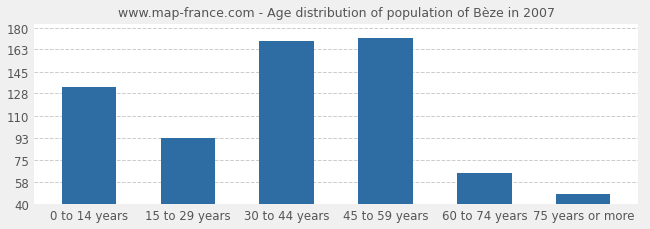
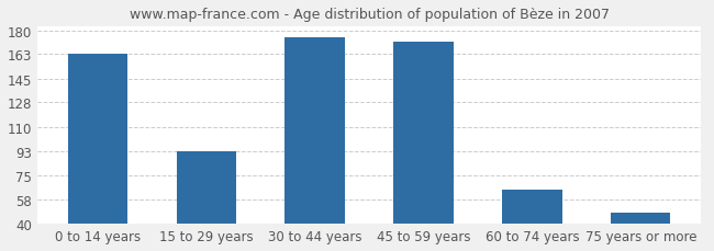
0 to 14 years: 133 -> 163
30 to 44 years: 170 -> 175
